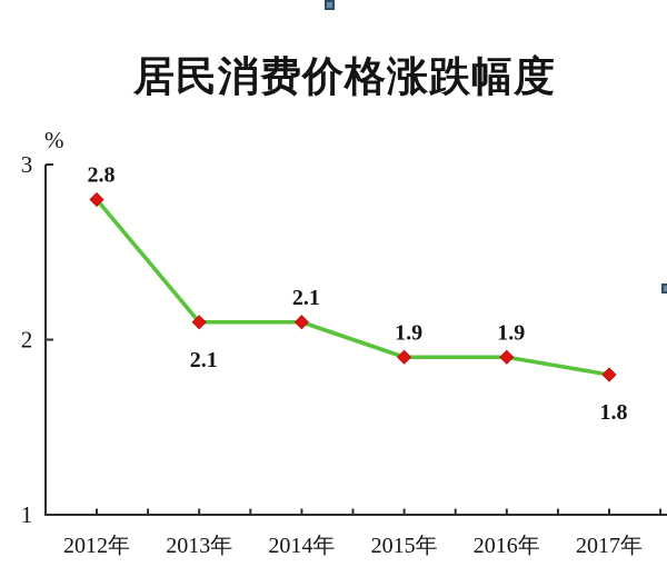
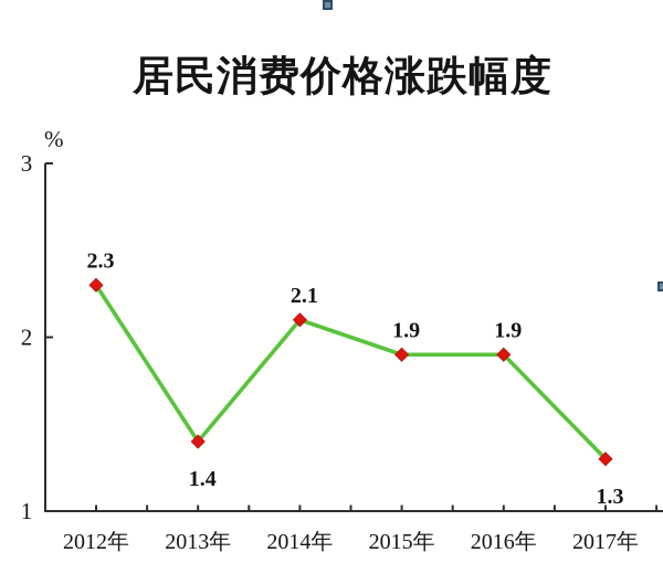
2012年: 2.8 -> 2.3
2013年: 2.1 -> 1.4
2017年: 1.8 -> 1.3
